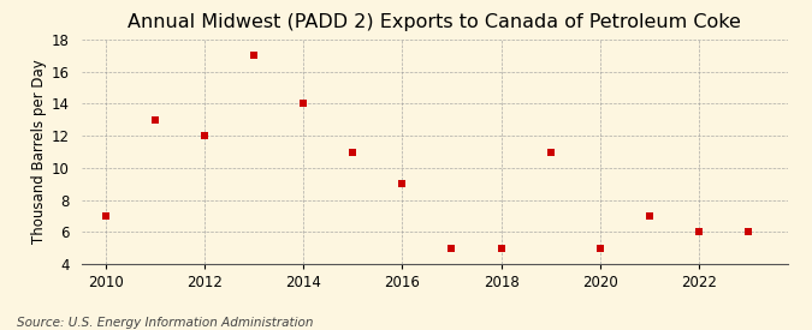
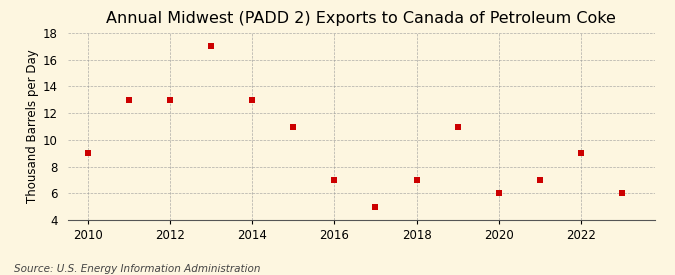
2010: 7 -> 9
2012: 12 -> 13
2014: 14 -> 13
2016: 9 -> 7
2018: 5 -> 7
2020: 5 -> 6
2022: 6 -> 9
